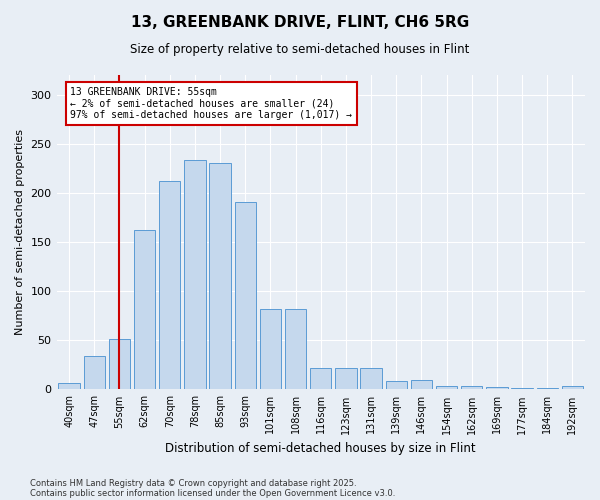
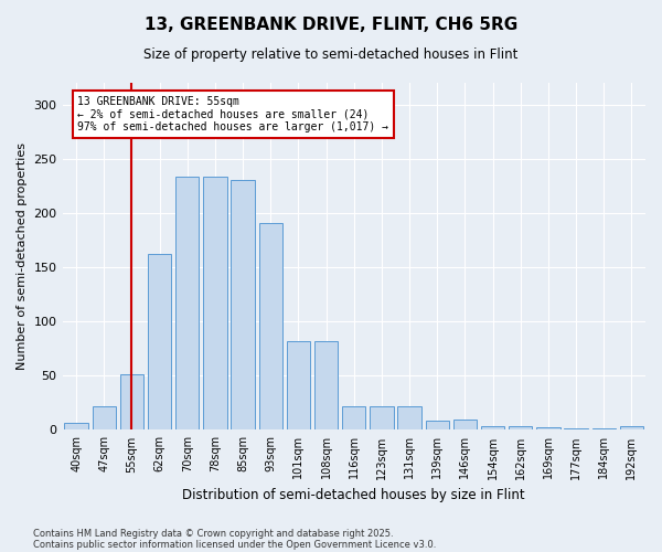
47sqm: 34 -> 22
70sqm: 212 -> 233
